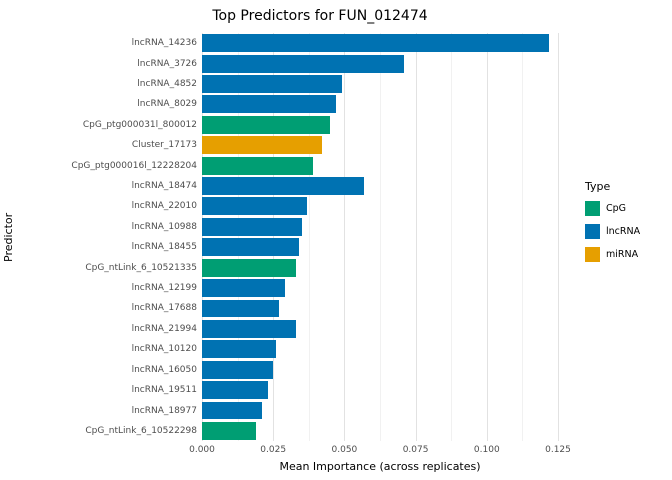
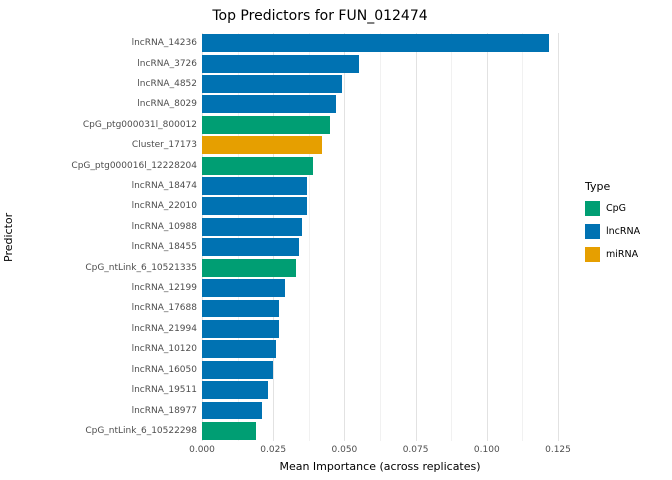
lncRNA_3726: 0.071 -> 0.055
lncRNA_18474: 0.057 -> 0.037
lncRNA_21994: 0.033 -> 0.027
